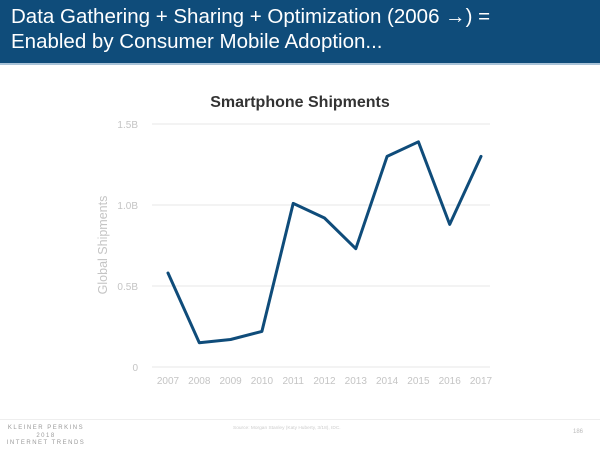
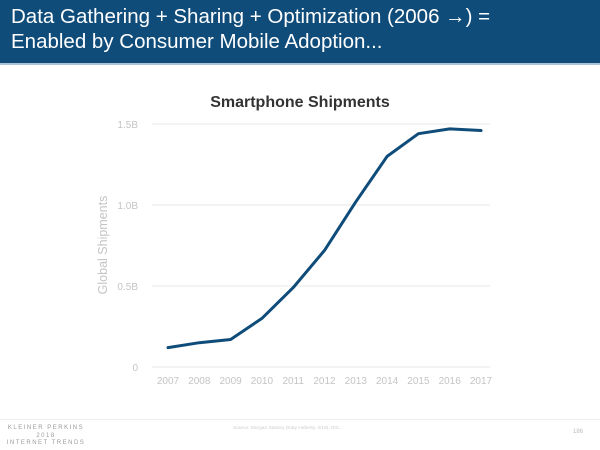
2007: 0.58B -> 0.12B
2010: 0.22B -> 0.30B
2011: 1.01B -> 0.49B
2012: 0.92B -> 0.72B
2013: 0.73B -> 1.02B
2015: 1.39B -> 1.44B
2016: 0.88B -> 1.47B
2017: 1.30B -> 1.46B
